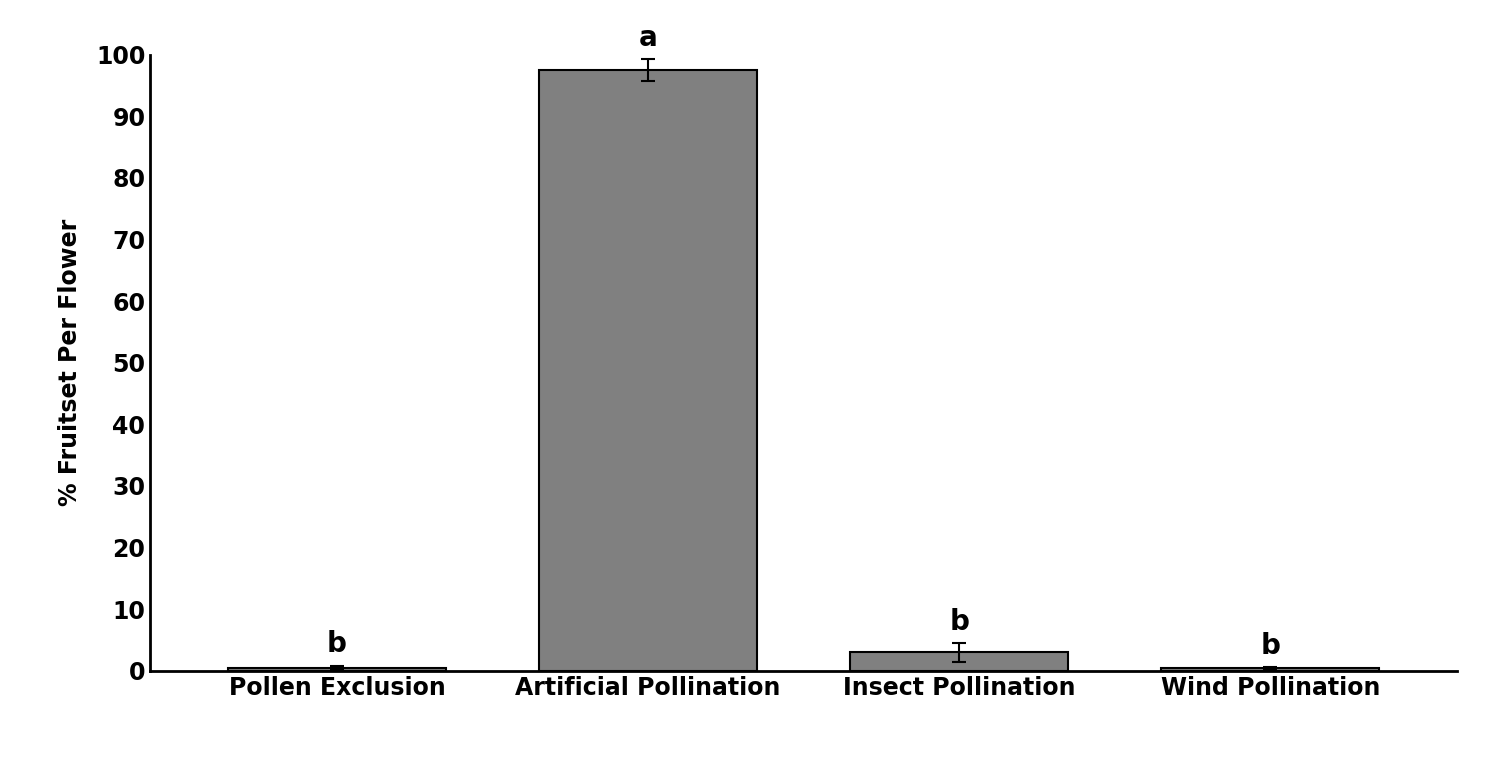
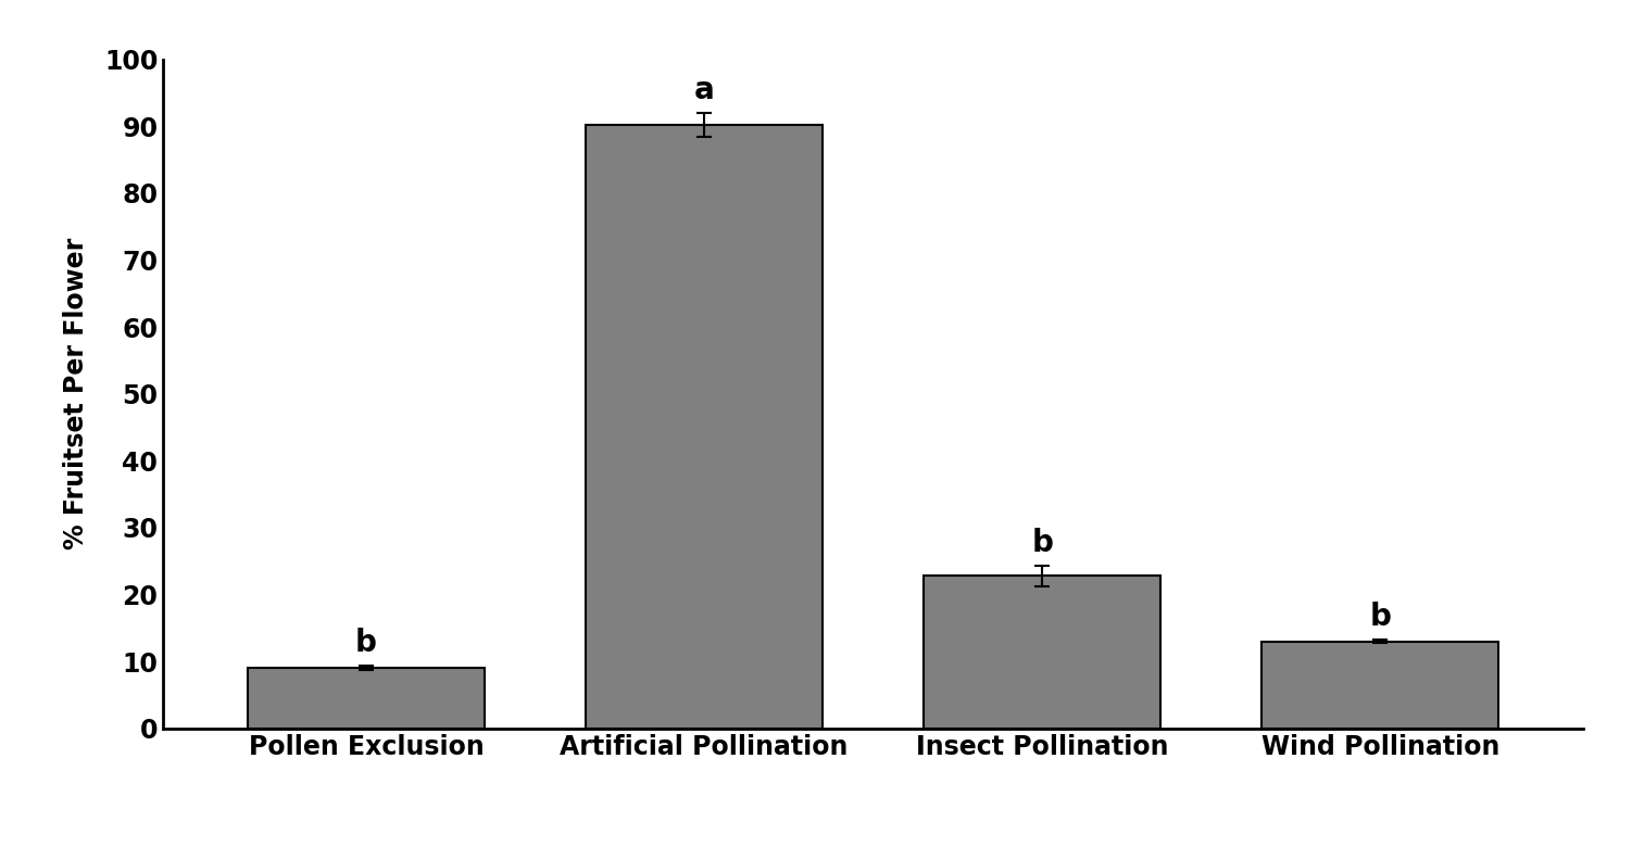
Pollen Exclusion: 0.5 -> 9.0
Artificial Pollination: 97.5 -> 90.2
Insect Pollination: 3.0 -> 22.8
Wind Pollination: 0.4 -> 13.0
